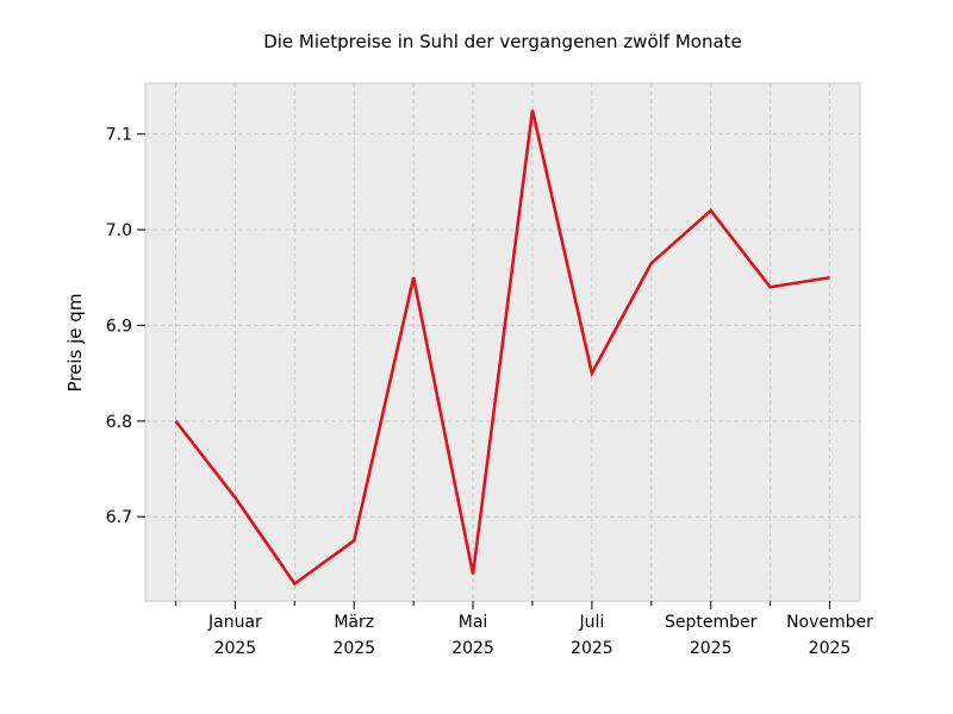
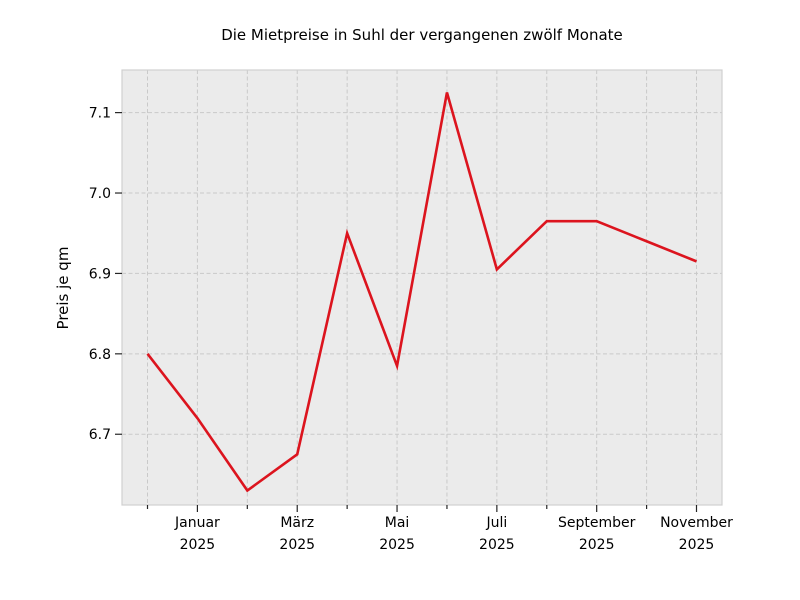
Mai 2025: 6.64 -> 6.79
Juli 2025: 6.85 -> 6.91
September 2025: 7.02 -> 6.96
November 2025: 6.95 -> 6.92
